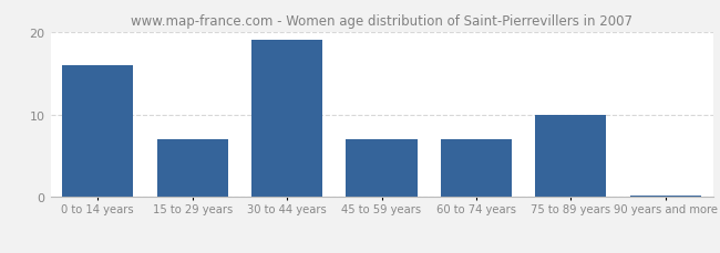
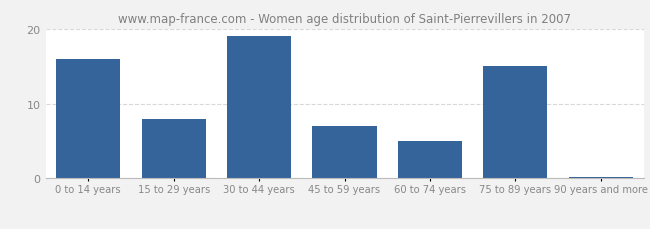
15 to 29 years: 7.0 -> 8.0
60 to 74 years: 7.0 -> 5.0
75 to 89 years: 10.0 -> 15.0
